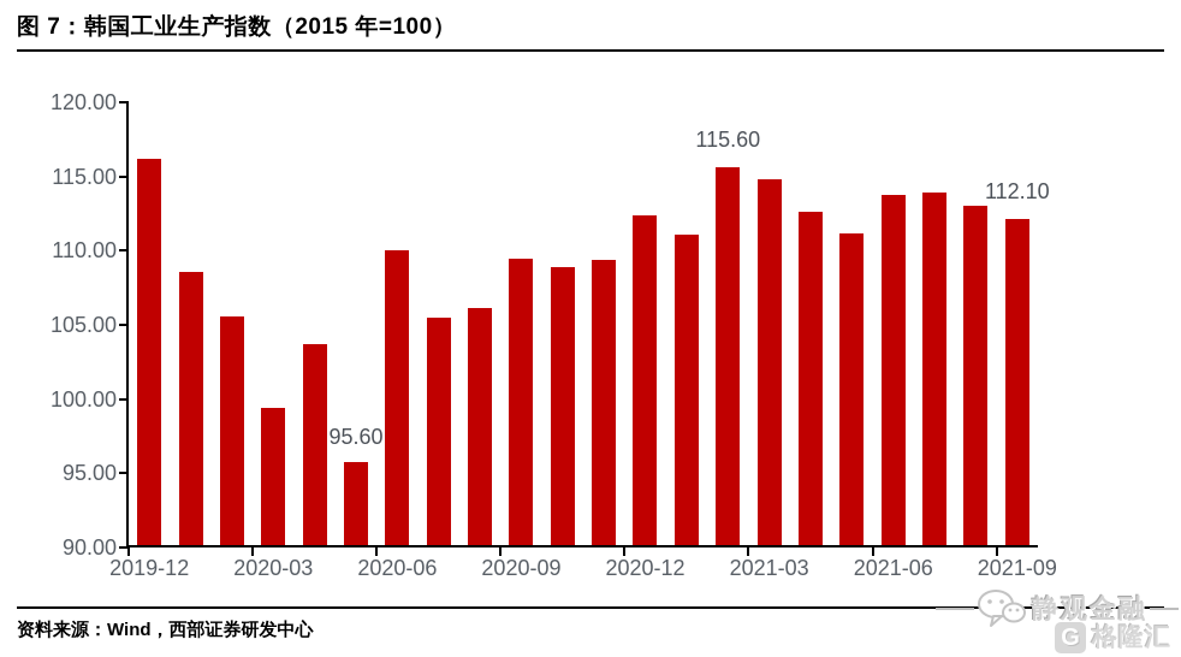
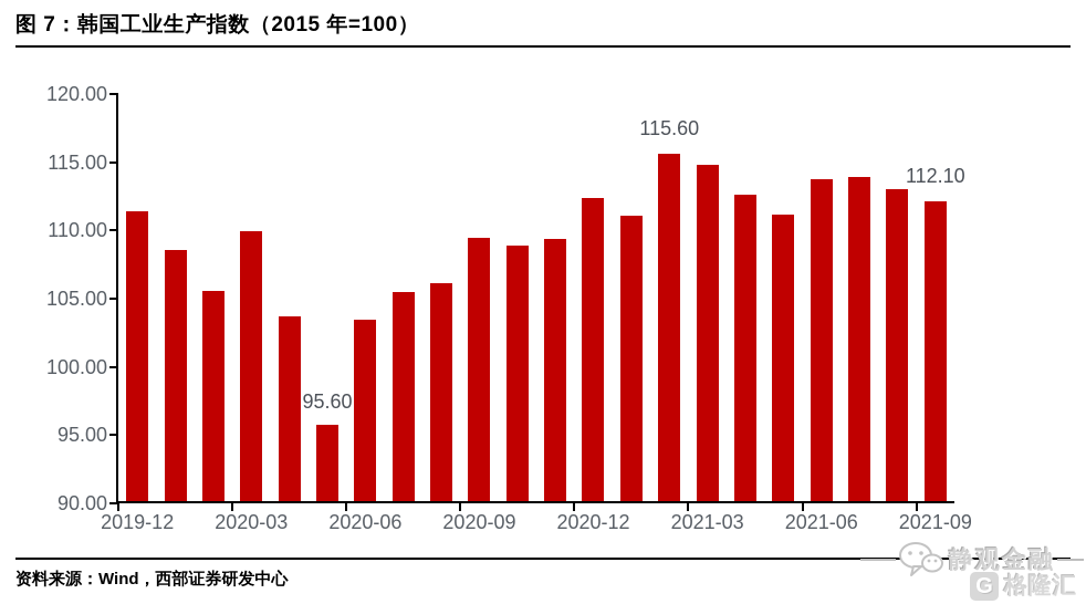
2019-12: 116.2 -> 111.4
2020-03: 99.3 -> 109.9
2020-06: 110.0 -> 103.4
